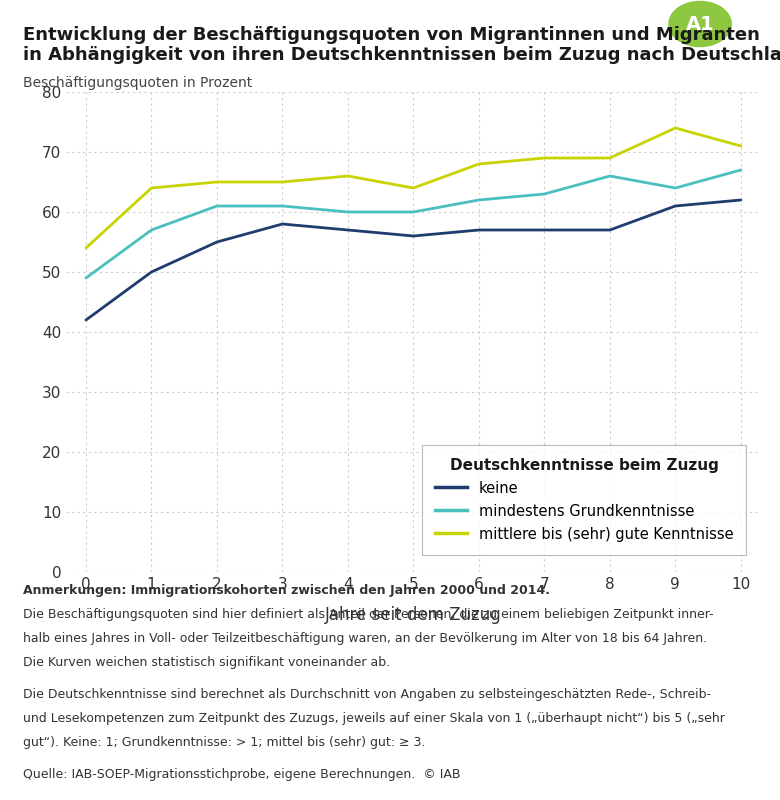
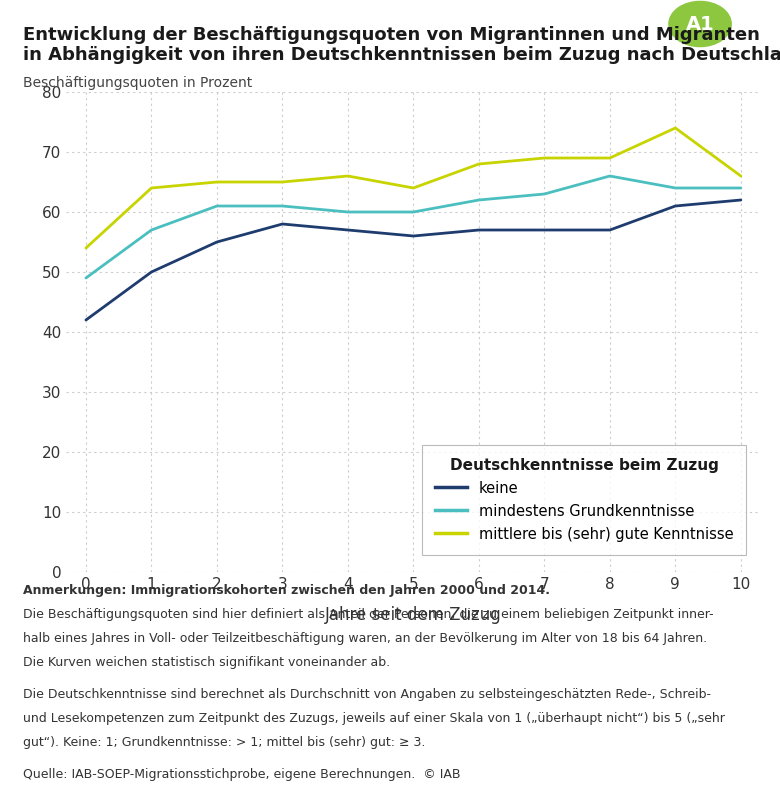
mindestens Grundkenntnisse/10: 67 -> 64
mittlere bis (sehr) gute Kenntnisse/10: 71 -> 66
